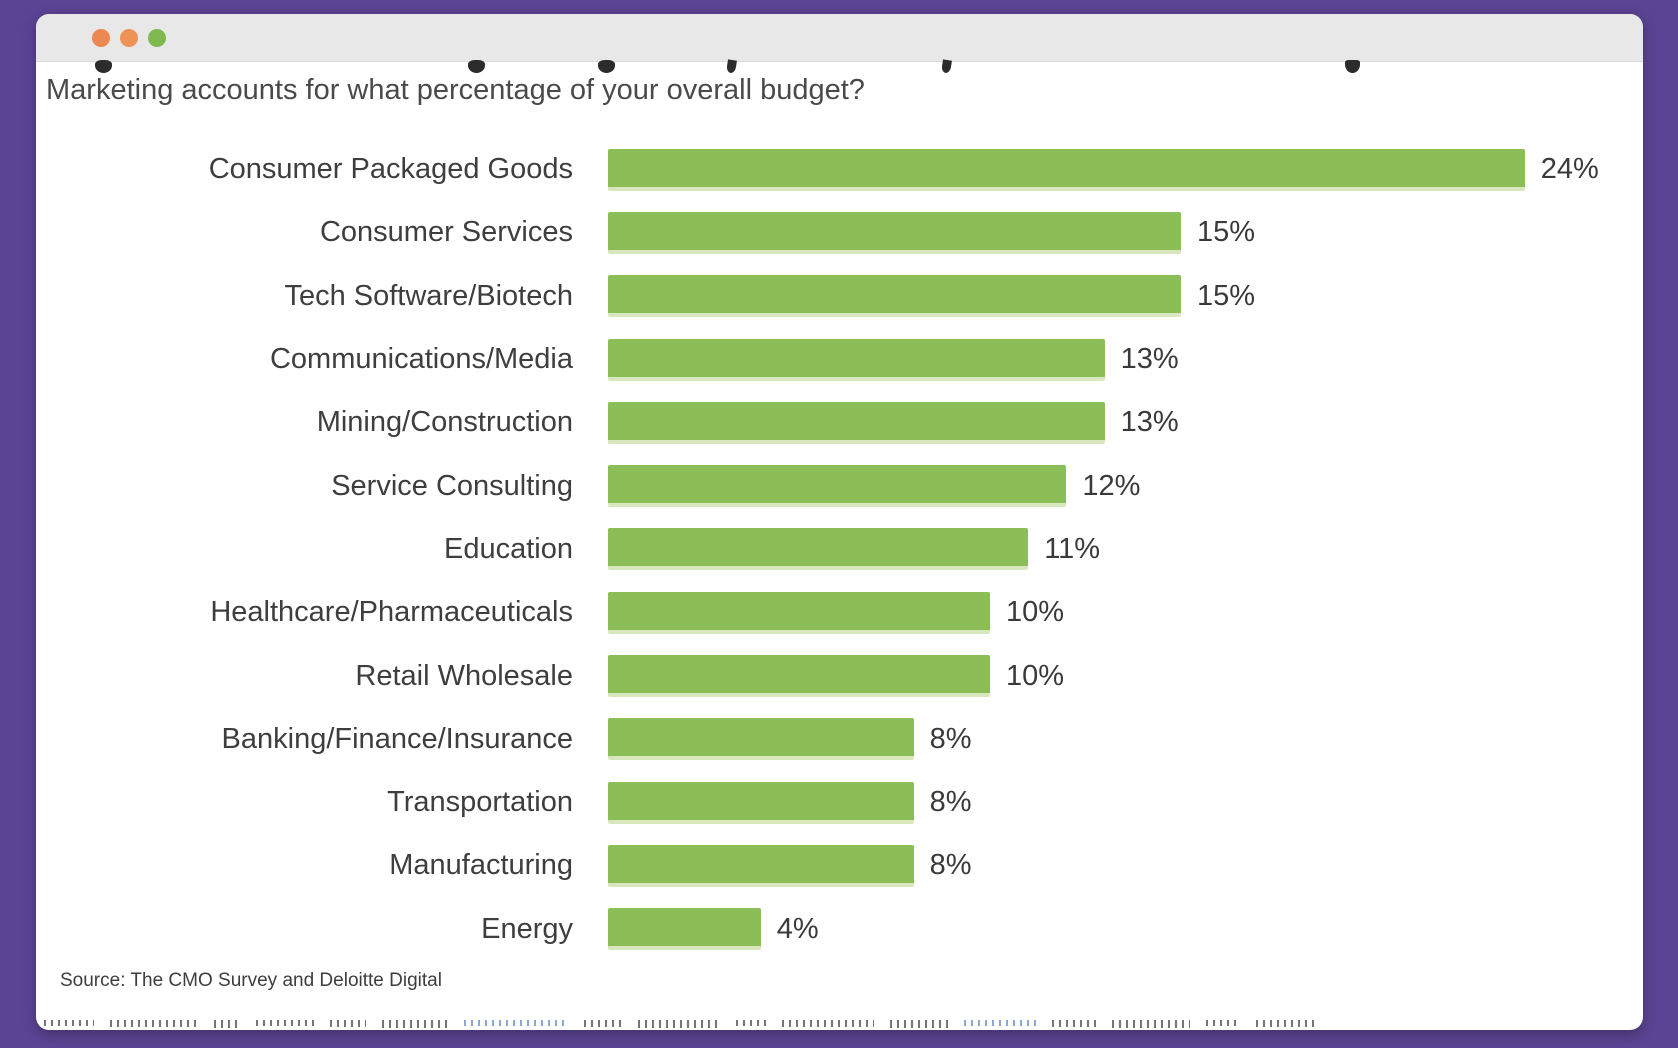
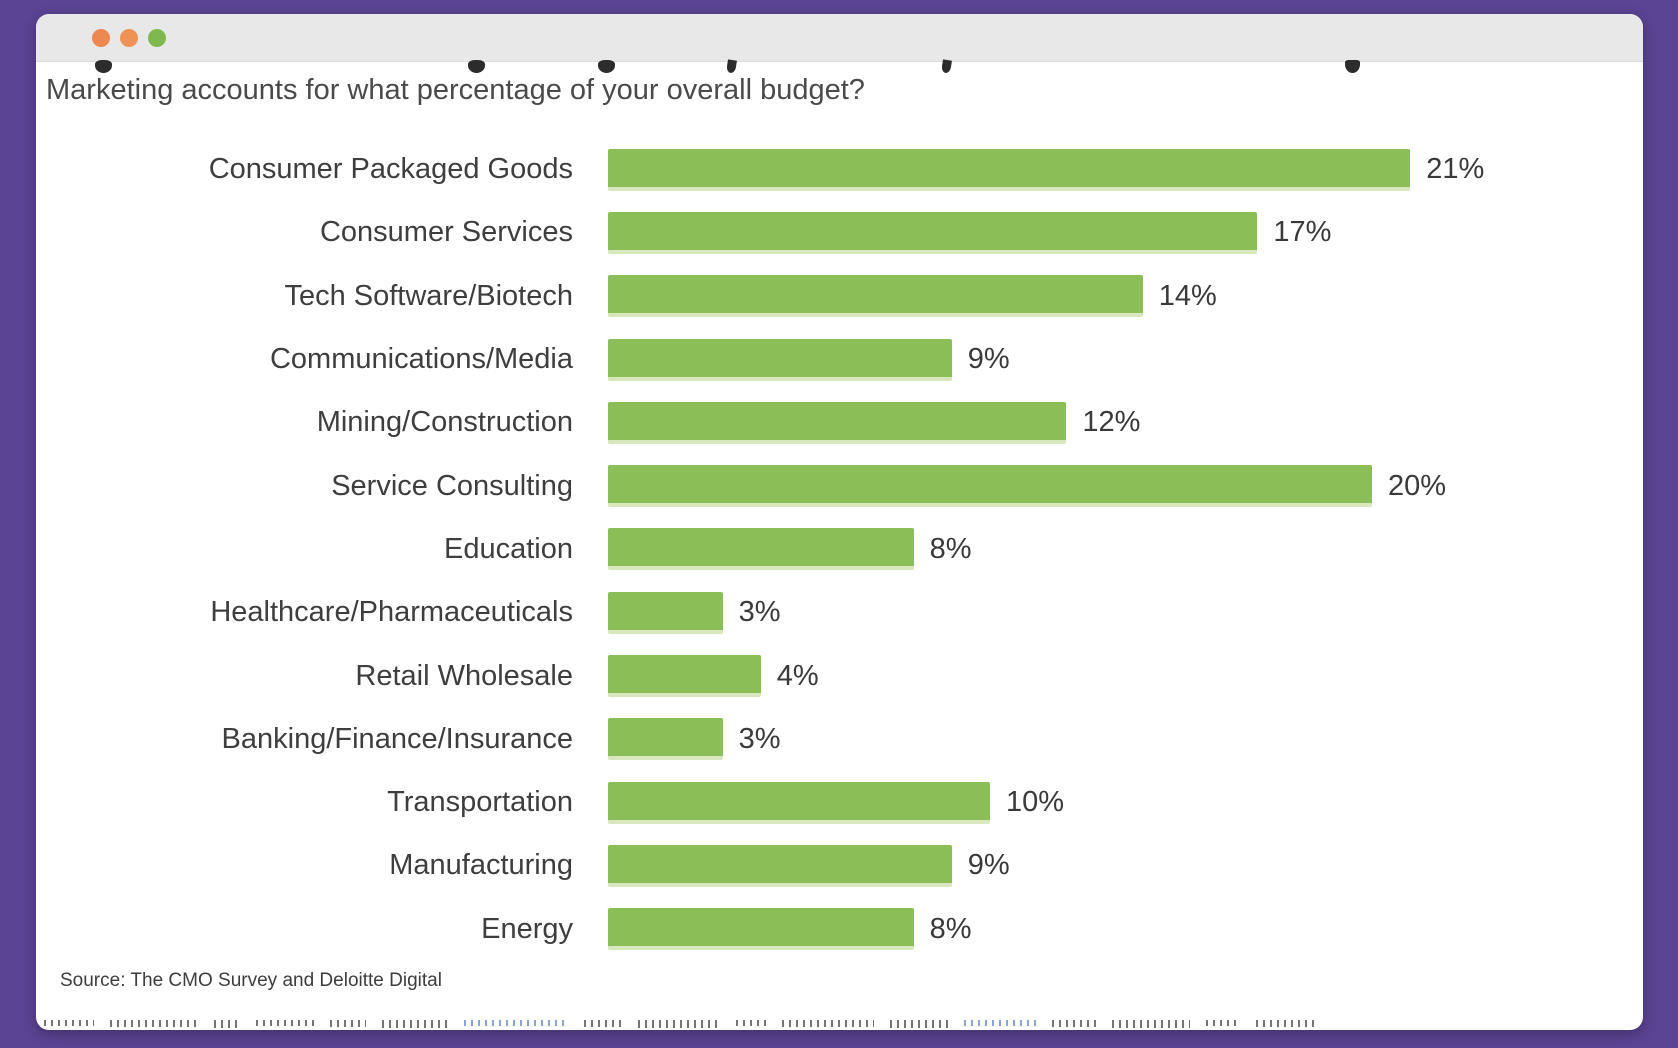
Consumer Packaged Goods: 24% -> 21%
Consumer Services: 15% -> 17%
Tech Software/Biotech: 15% -> 14%
Communications/Media: 13% -> 9%
Mining/Construction: 13% -> 12%
Service Consulting: 12% -> 20%
Education: 11% -> 8%
Healthcare/Pharmaceuticals: 10% -> 3%
Retail Wholesale: 10% -> 4%
Banking/Finance/Insurance: 8% -> 3%
Transportation: 8% -> 10%
Manufacturing: 8% -> 9%
Energy: 4% -> 8%
